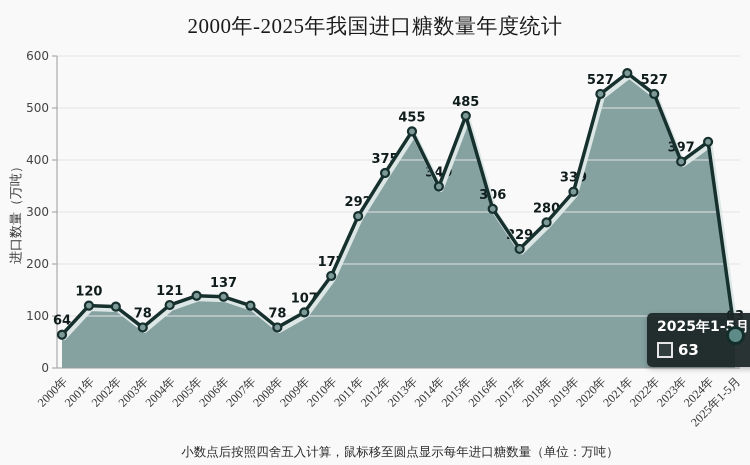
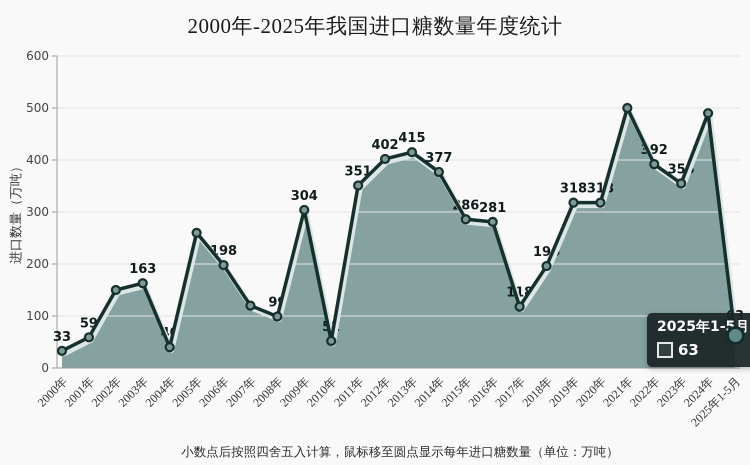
2000年: 64 -> 33
2001年: 120 -> 59
2002年: 120 -> 150
2003年: 78 -> 163
2004年: 121 -> 40
2005年: 140 -> 260
2006年: 137 -> 198
2008年: 78 -> 99
2009年: 107 -> 304
2010年: 177 -> 52
2011年: 292 -> 351
2012年: 375 -> 402
2013年: 455 -> 415
2014年: 349 -> 377
2015年: 485 -> 286
2016年: 306 -> 281
2017年: 229 -> 118
2018年: 280 -> 196
2019年: 339 -> 318
2020年: 527 -> 318
2021年: 570 -> 500
2022年: 527 -> 392
2023年: 397 -> 355
2024年: 440 -> 490
